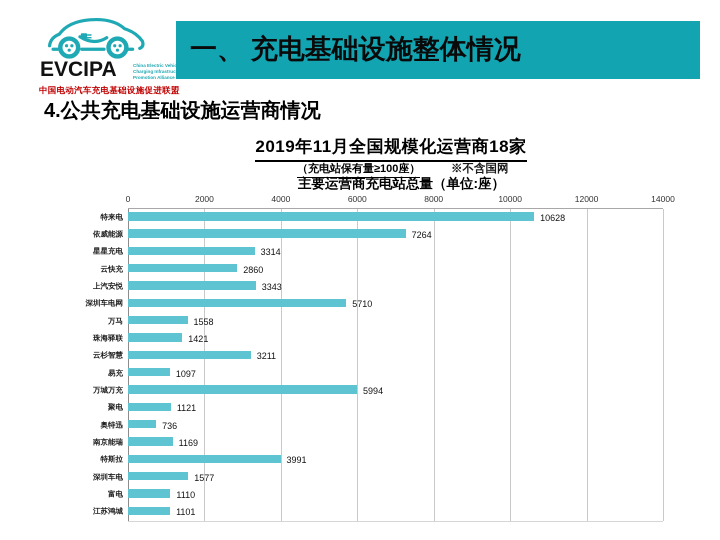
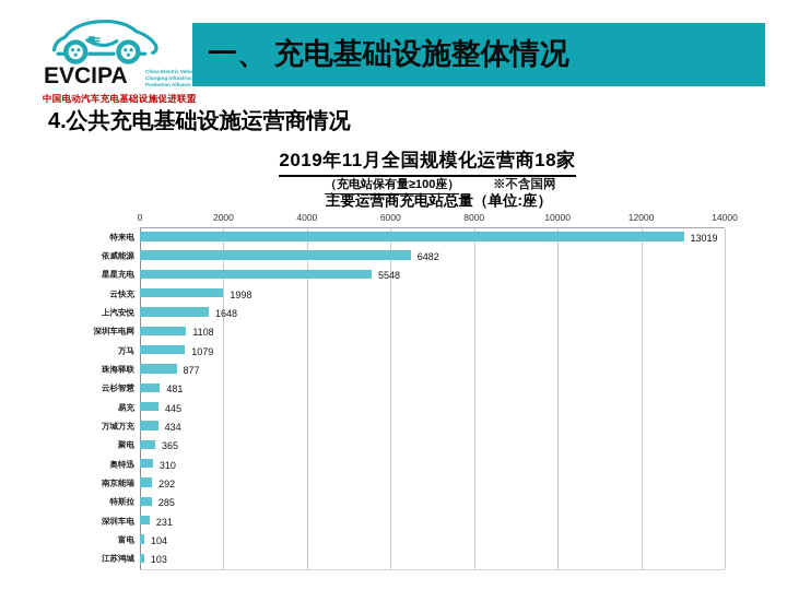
特来电: 10628 -> 13019
依威能源: 7264 -> 6482
星星充电: 3314 -> 5548
云快充: 2860 -> 1998
上汽安悦: 3343 -> 1648
深圳车电网: 5710 -> 1108
万马: 1558 -> 1079
珠海驿联: 1421 -> 877
云杉智慧: 3211 -> 481
易充: 1097 -> 445
万城万充: 5994 -> 434
聚电: 1121 -> 365
奥特迅: 736 -> 310
南京能瑞: 1169 -> 292
特斯拉: 3991 -> 285
深圳车电: 1577 -> 231
富电: 1110 -> 104
江苏鸿城: 1101 -> 103
